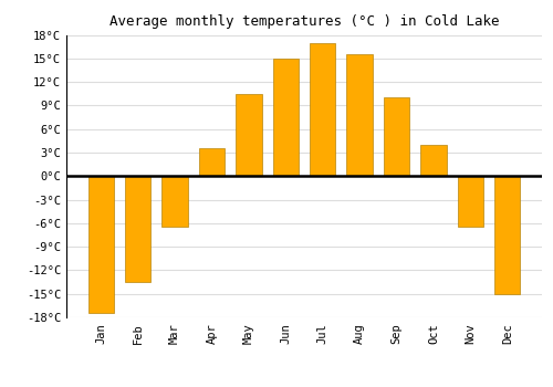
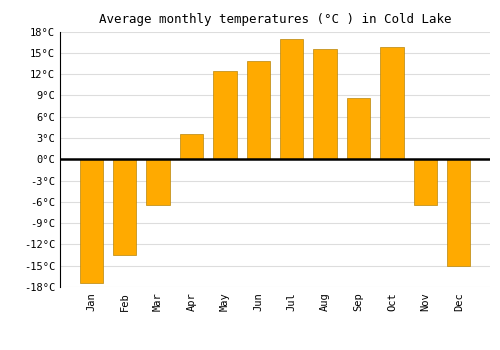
May: 10.5°C -> 12.4°C
Jun: 15.0°C -> 13.8°C
Sep: 10.0°C -> 8.6°C
Oct: 4.0°C -> 15.8°C
